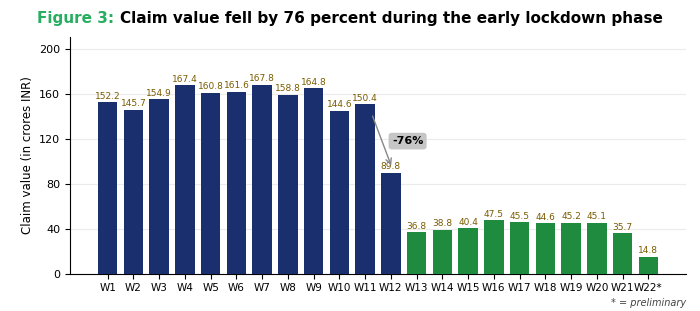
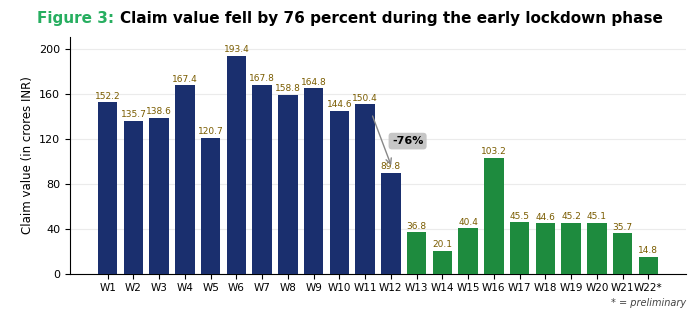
W2: 145.7 -> 135.7
W3: 154.9 -> 138.6
W5: 160.8 -> 120.7
W6: 161.6 -> 193.4
W14: 38.8 -> 20.1
W16: 47.5 -> 103.2
